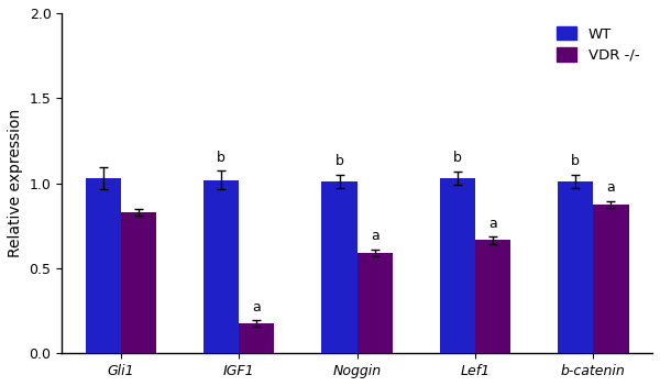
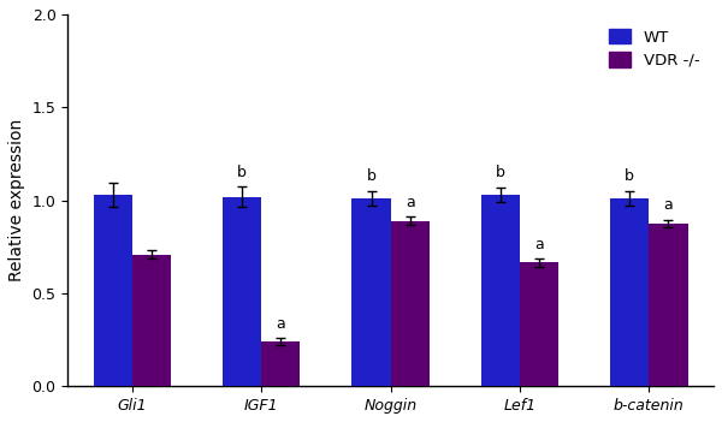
VDR -/-/Gli1: 0.83 -> 0.71
VDR -/-/IGF1: 0.17 -> 0.24
VDR -/-/Noggin: 0.59 -> 0.89
